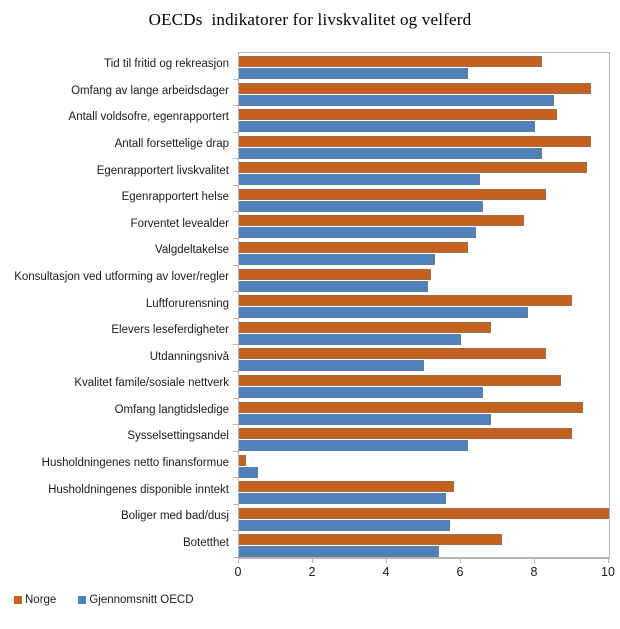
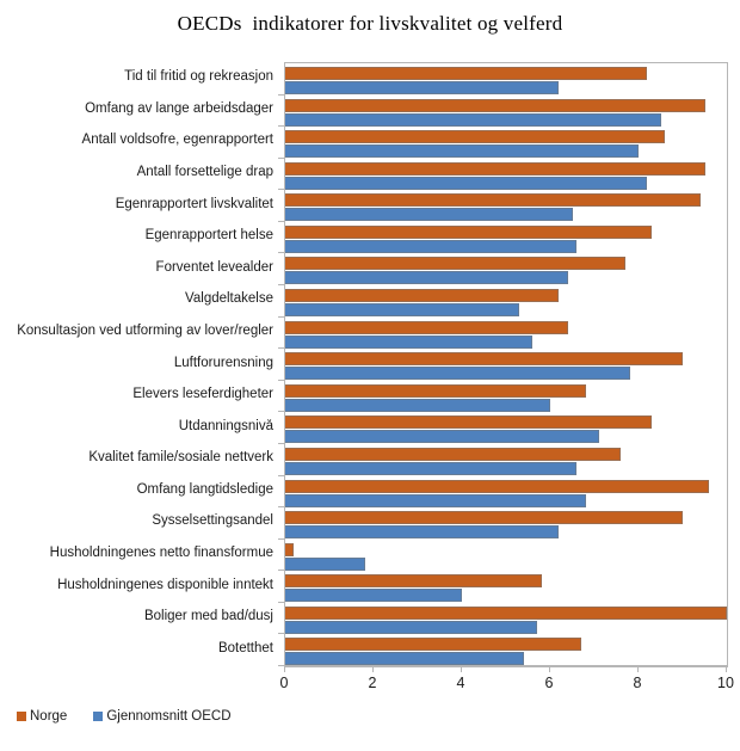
Norge/Konsultasjon ved utforming av lover/regler: 5.2 -> 6.4
Gjennomsnitt OECD/Konsultasjon ved utforming av lover/regler: 5.1 -> 5.6
Gjennomsnitt OECD/Utdanningsnivå: 5.0 -> 7.1
Norge/Kvalitet famile/sosiale nettverk: 8.7 -> 7.6
Norge/Omfang langtidsledige: 9.3 -> 9.6
Gjennomsnitt OECD/Husholdningenes netto finansformue: 0.5 -> 1.8
Gjennomsnitt OECD/Husholdningenes disponible inntekt: 5.6 -> 4.0
Norge/Botetthet: 7.1 -> 6.7
